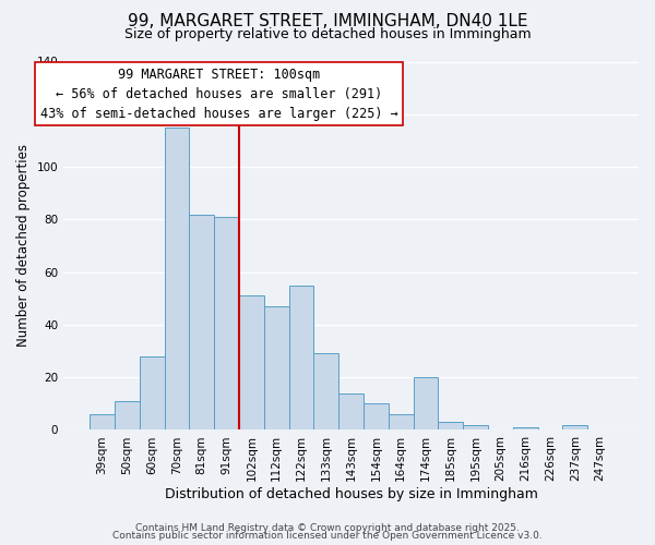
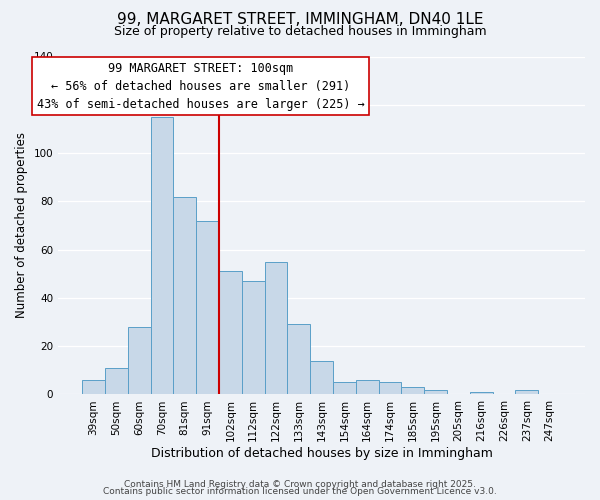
91sqm: 81 -> 72
154sqm: 10 -> 5
174sqm: 20 -> 5
